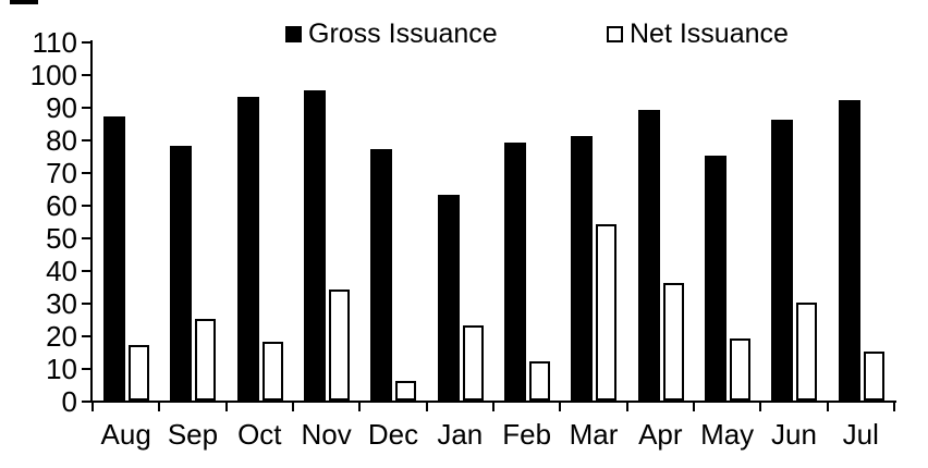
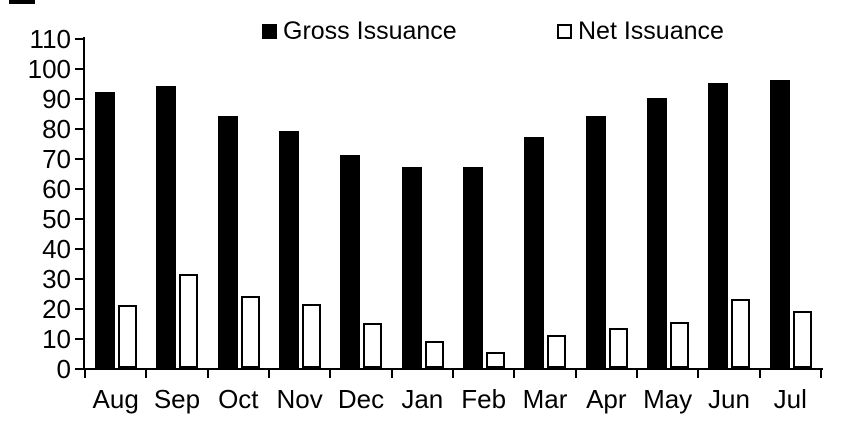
Gross Issuance/Aug: 87 -> 92
Net Issuance/Aug: 17 -> 21
Gross Issuance/Sep: 78 -> 94
Net Issuance/Sep: 25 -> 32
Gross Issuance/Oct: 93 -> 84
Net Issuance/Oct: 18 -> 24
Gross Issuance/Nov: 95 -> 79
Net Issuance/Nov: 34 -> 22
Gross Issuance/Dec: 77 -> 71
Net Issuance/Dec: 6 -> 15
Gross Issuance/Jan: 63 -> 67
Net Issuance/Jan: 23 -> 9
Gross Issuance/Feb: 79 -> 67
Net Issuance/Feb: 12 -> 6
Gross Issuance/Mar: 81 -> 77
Net Issuance/Mar: 54 -> 11
Gross Issuance/Apr: 89 -> 84
Net Issuance/Apr: 36 -> 14
Gross Issuance/May: 75 -> 90
Net Issuance/May: 19 -> 16
Gross Issuance/Jun: 86 -> 95
Net Issuance/Jun: 30 -> 23
Gross Issuance/Jul: 92 -> 96
Net Issuance/Jul: 15 -> 19
